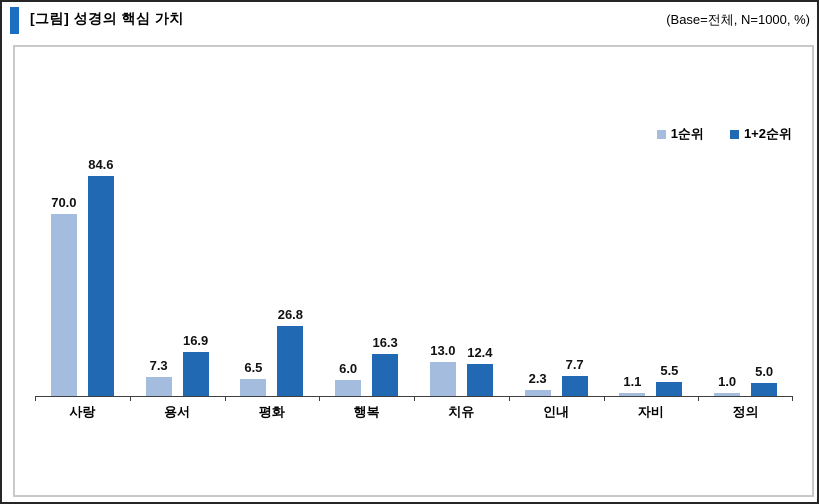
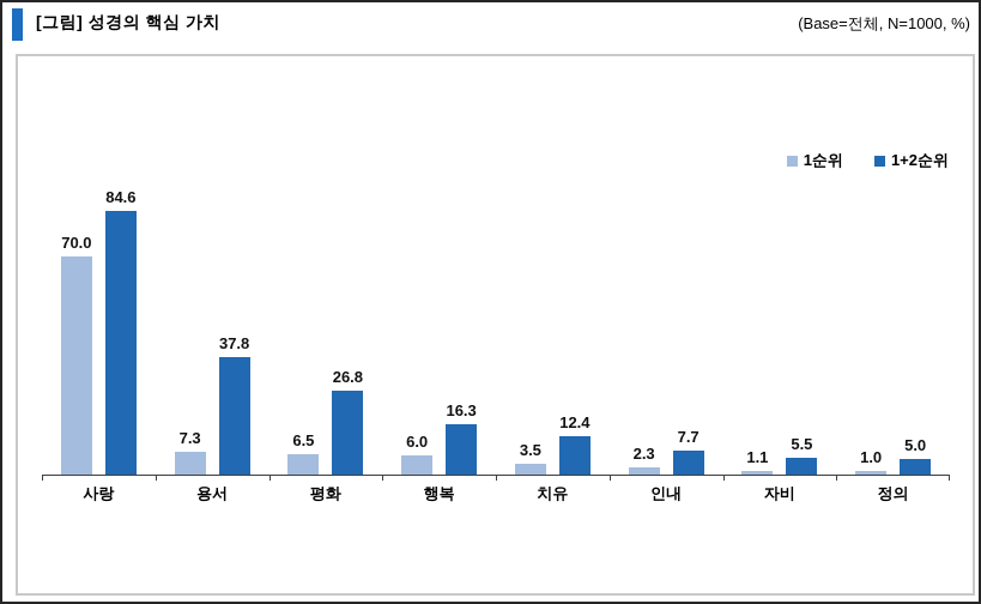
1+2순위/용서: 16.9 -> 37.8
1순위/치유: 13.0 -> 3.5
